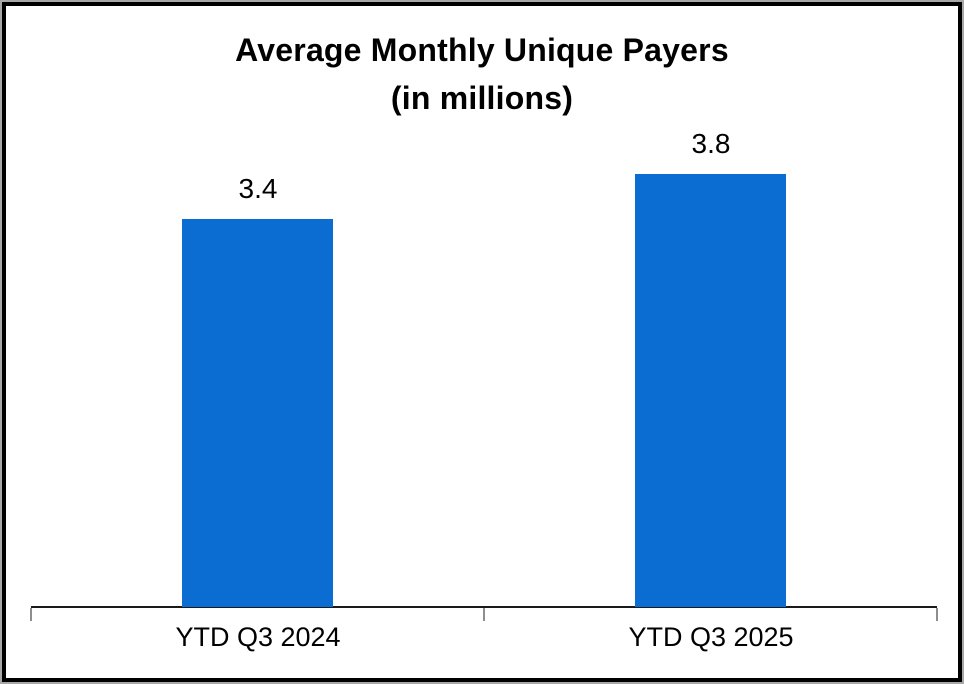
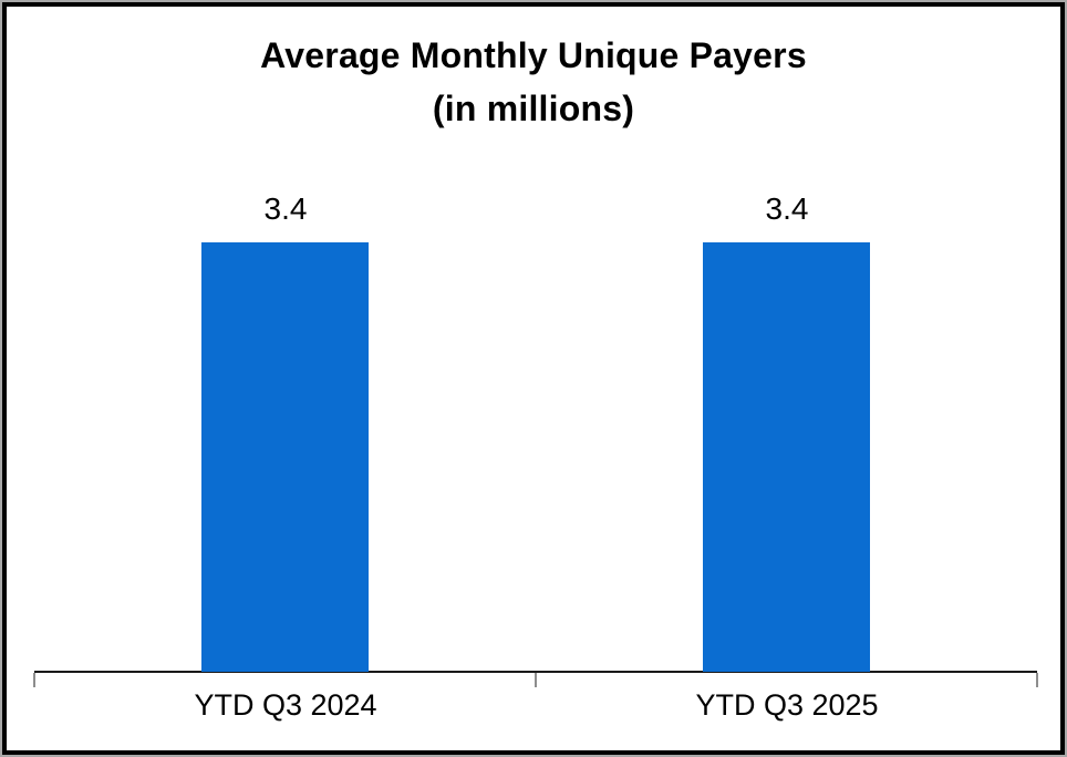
YTD Q3 2025: 3.8 -> 3.4
